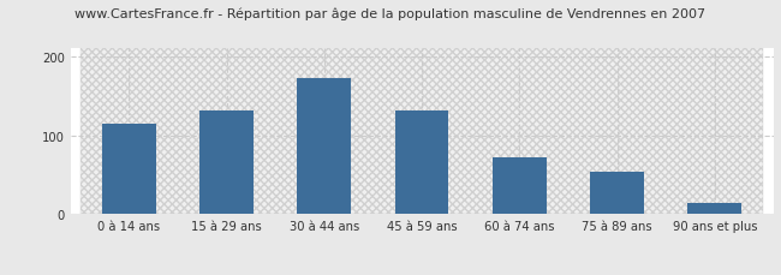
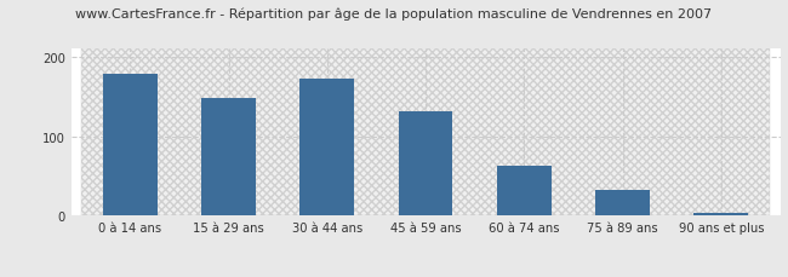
0 à 14 ans: 114 -> 178
15 à 29 ans: 132 -> 148
60 à 74 ans: 72 -> 63
75 à 89 ans: 54 -> 33
90 ans et plus: 14 -> 3
